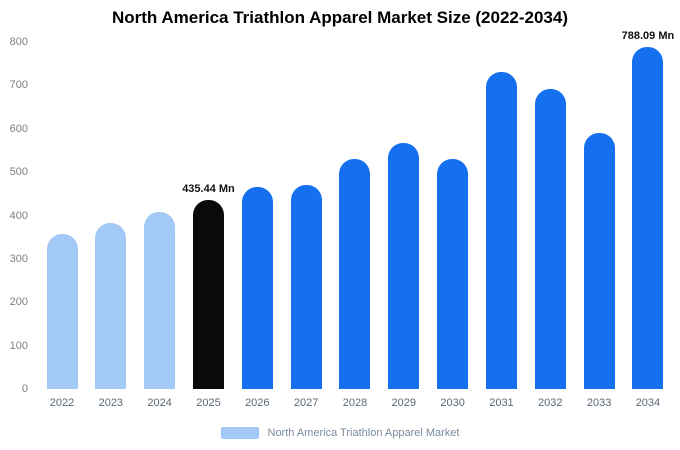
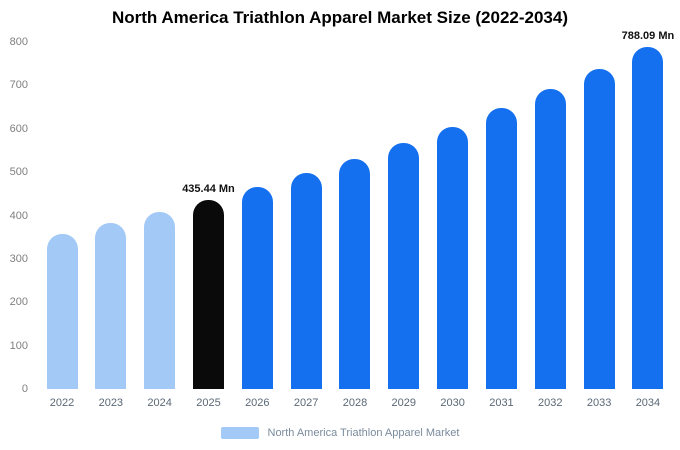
2027: 470 -> 500
2030: 530 -> 600
2031: 730 -> 650
2033: 590 -> 740
